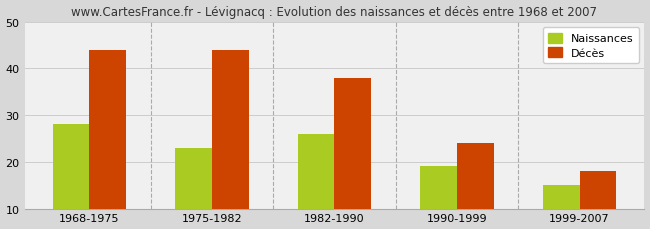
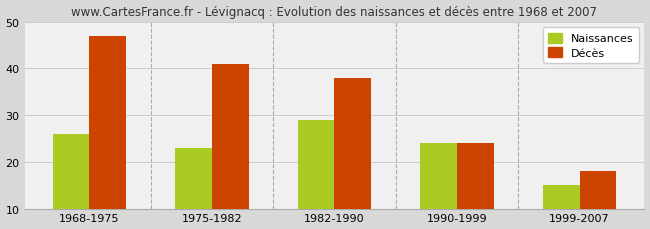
Naissances/1968-1975: 28 -> 26
Décès/1968-1975: 44 -> 47
Décès/1975-1982: 44 -> 41
Naissances/1982-1990: 26 -> 29
Naissances/1990-1999: 19 -> 24
